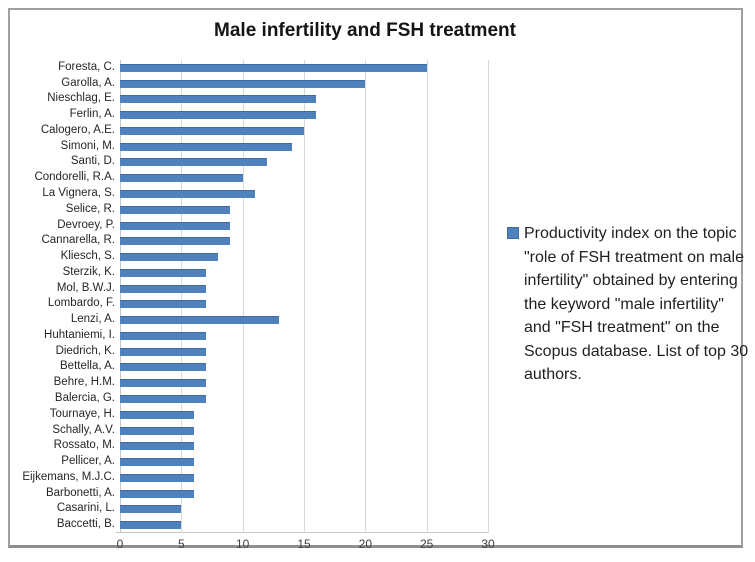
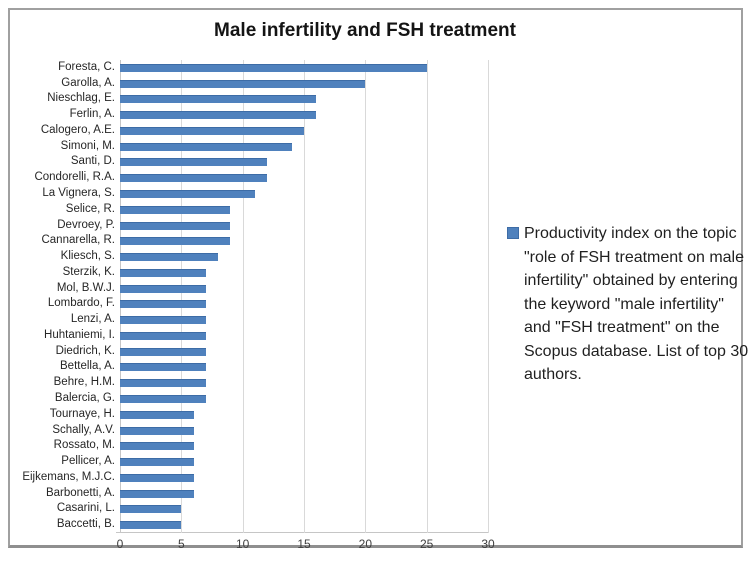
Condorelli, R.A.: 10 -> 12
Lenzi, A.: 13 -> 7
